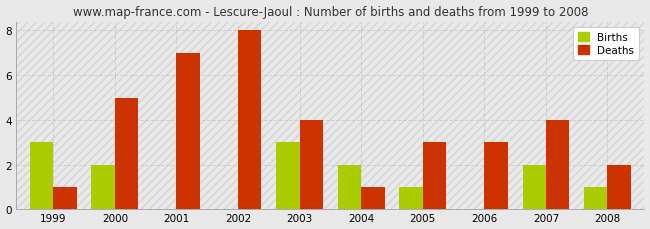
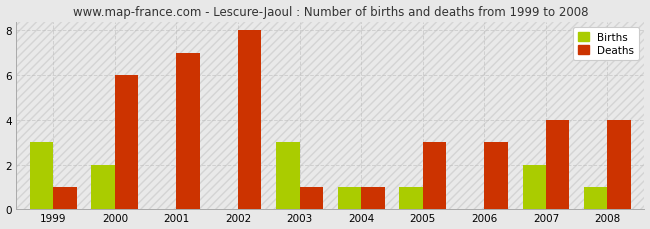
Deaths/2000: 5 -> 6
Deaths/2003: 4 -> 1
Births/2004: 2 -> 1
Deaths/2008: 2 -> 4
